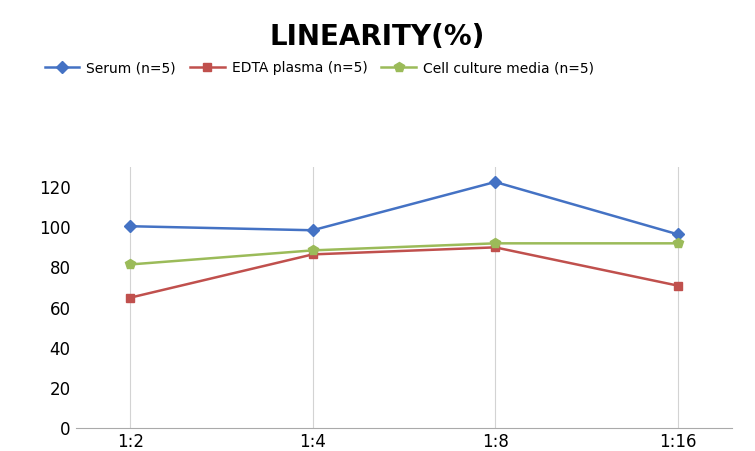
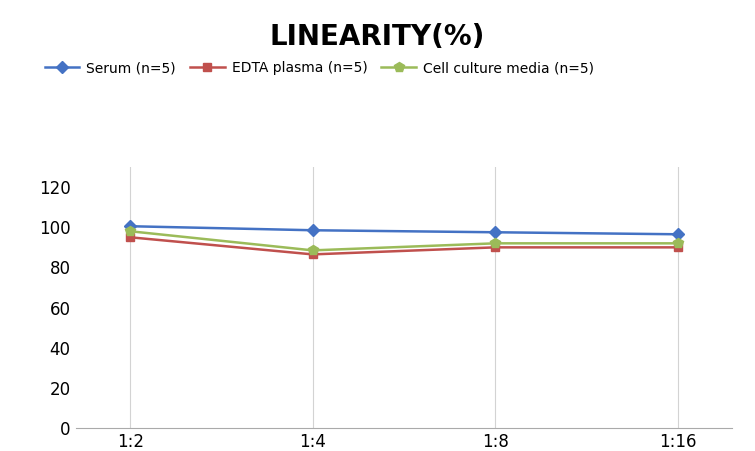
EDTA plasma (n=5)/1:2: 65.0 -> 95.0
Cell culture media (n=5)/1:2: 81.5 -> 98.0
Serum (n=5)/1:8: 122.5 -> 97.5
EDTA plasma (n=5)/1:16: 71.0 -> 90.0
